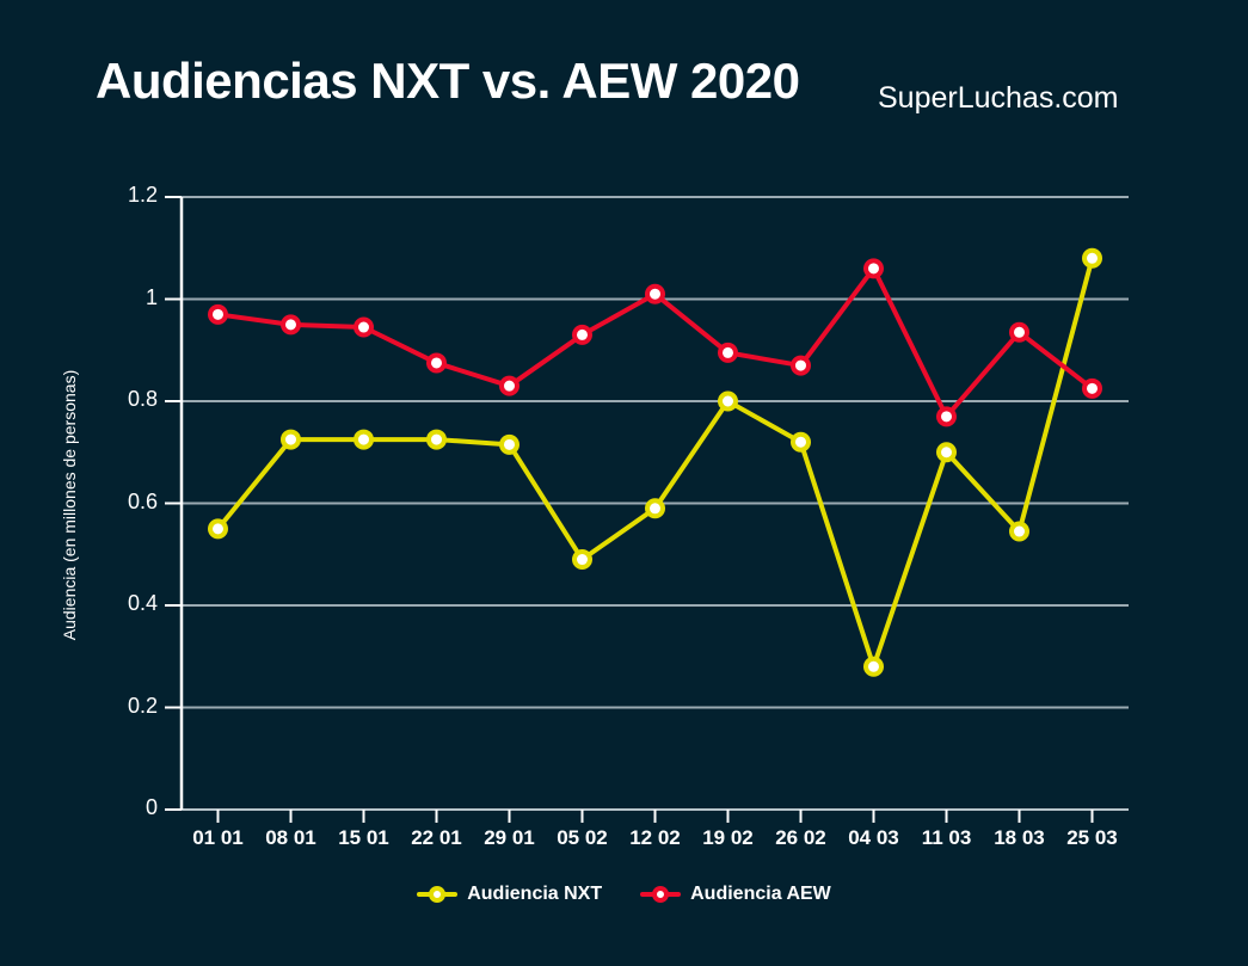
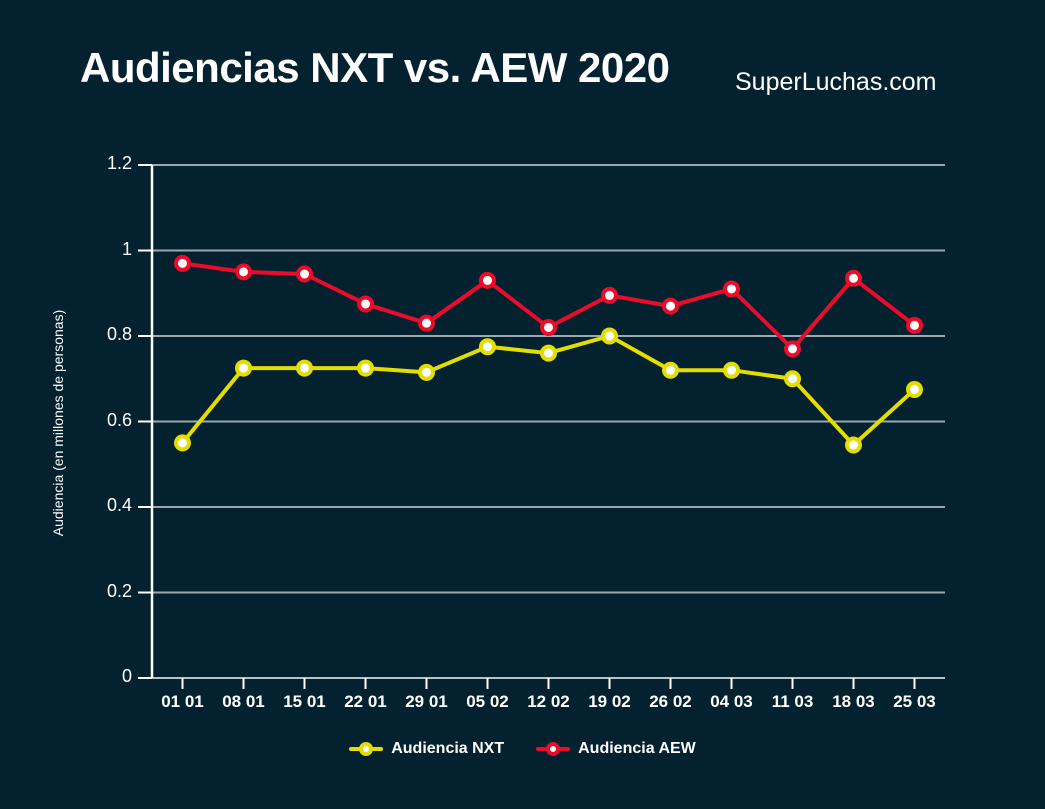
Audiencia NXT/05 02: 0.49 -> 0.78
Audiencia NXT/12 02: 0.59 -> 0.76
Audiencia AEW/12 02: 1.01 -> 0.82
Audiencia NXT/04 03: 0.28 -> 0.72
Audiencia AEW/04 03: 1.06 -> 0.91
Audiencia NXT/25 03: 1.08 -> 0.68
